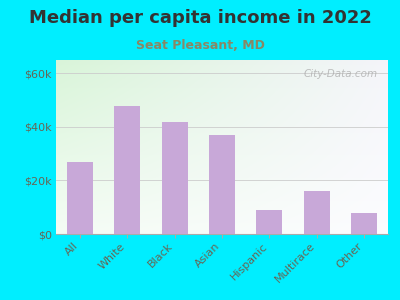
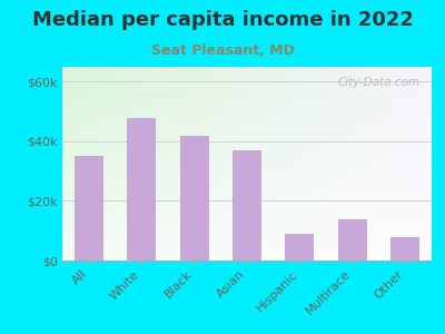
All: $27k -> $35k
Multirace: $16k -> $14k
